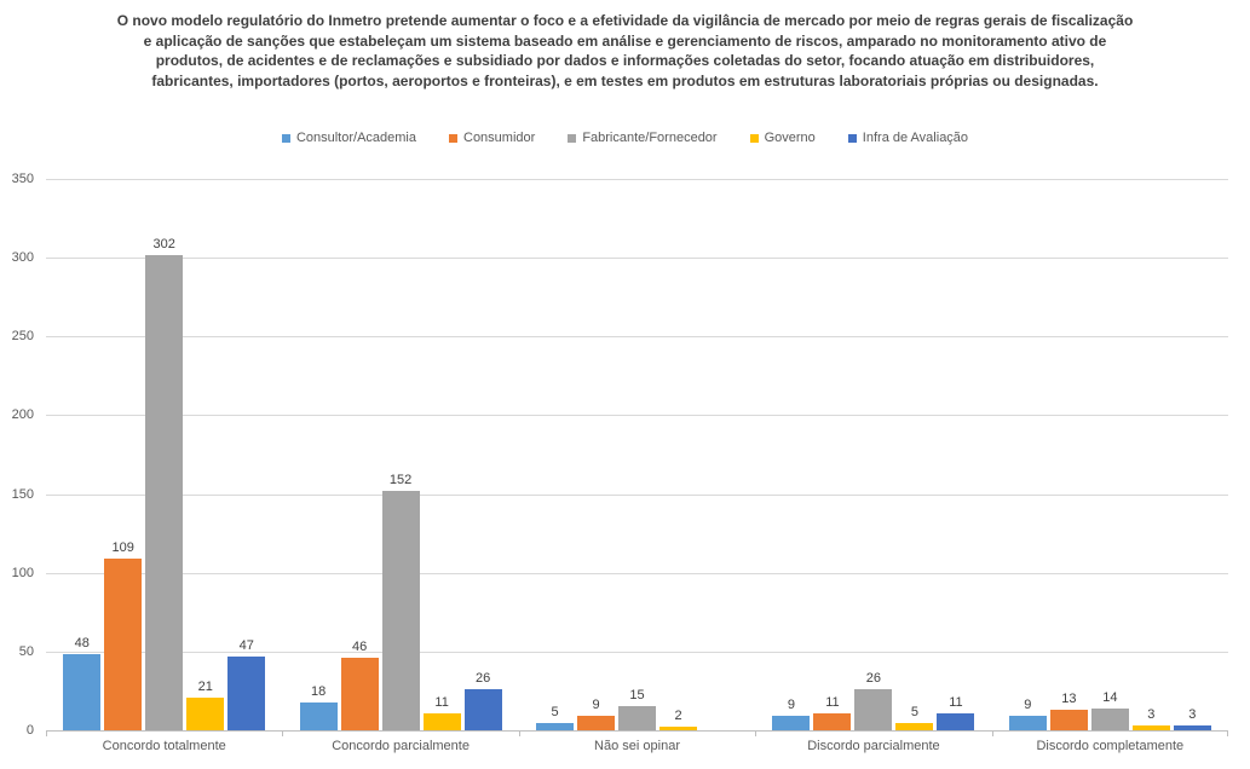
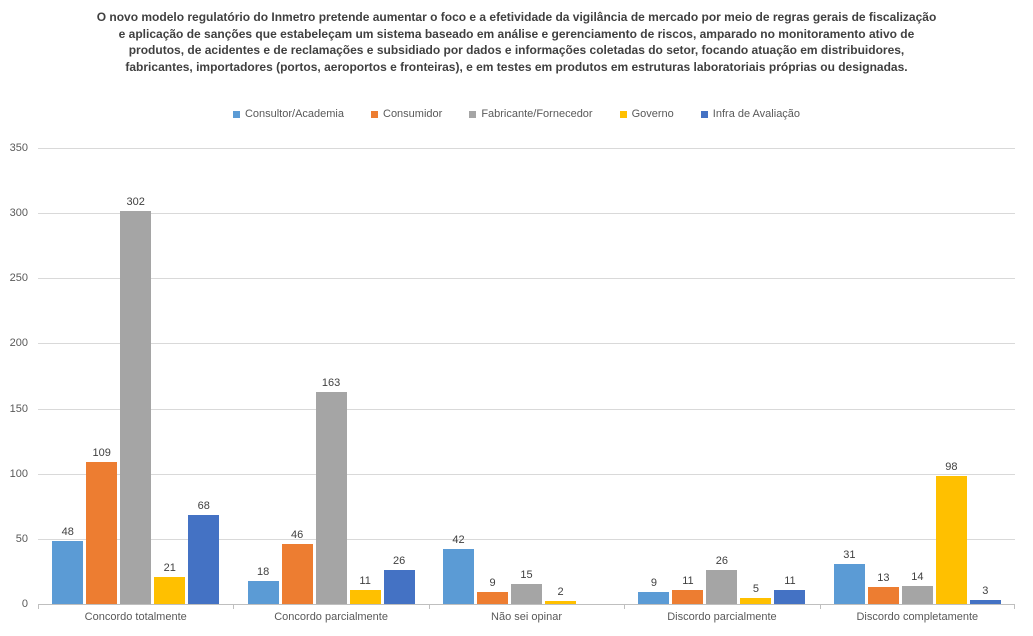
Infra de Avaliação/Concordo totalmente: 47 -> 68
Fabricante/Fornecedor/Concordo parcialmente: 152 -> 163
Consultor/Academia/Não sei opinar: 5 -> 42
Consultor/Academia/Discordo completamente: 9 -> 31
Governo/Discordo completamente: 3 -> 98
